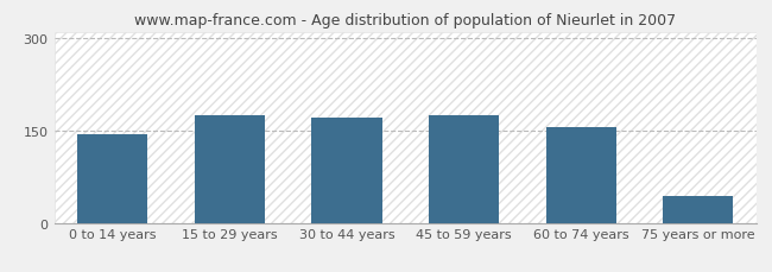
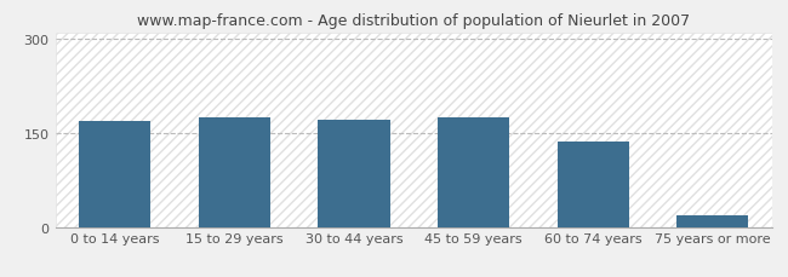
0 to 14 years: 144 -> 168
60 to 74 years: 156 -> 136
75 years or more: 44 -> 18
